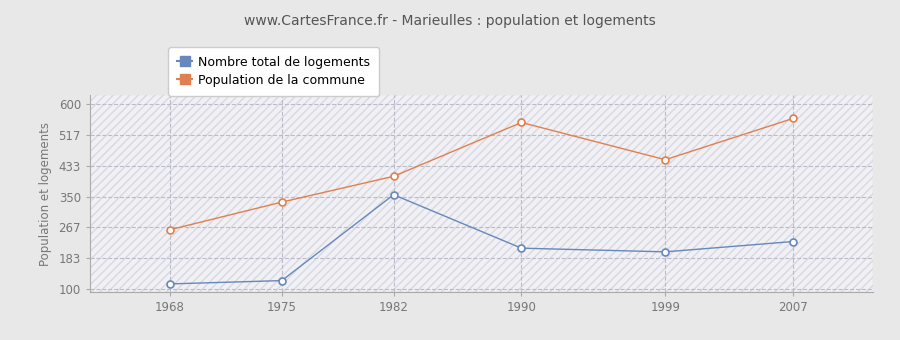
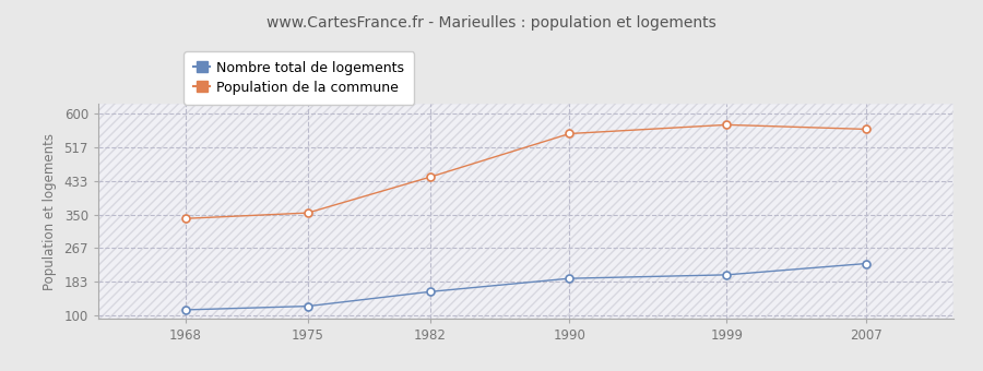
Population de la commune/1968: 260 -> 340
Population de la commune/1975: 335 -> 354
Nombre total de logements/1982: 355 -> 158
Population de la commune/1982: 405 -> 443
Nombre total de logements/1990: 210 -> 191
Population de la commune/1999: 450 -> 573
